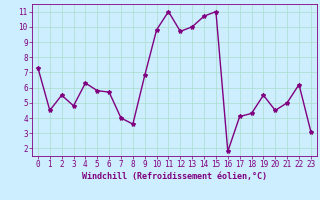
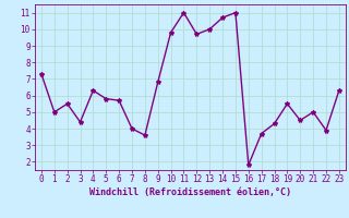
1: 4.5 -> 5.0
3: 4.8 -> 4.4
17: 4.1 -> 3.7
22: 6.2 -> 3.9
23: 3.1 -> 6.3
